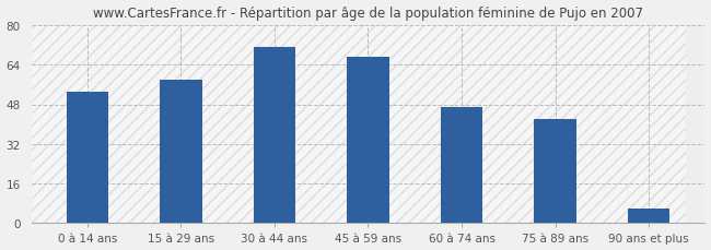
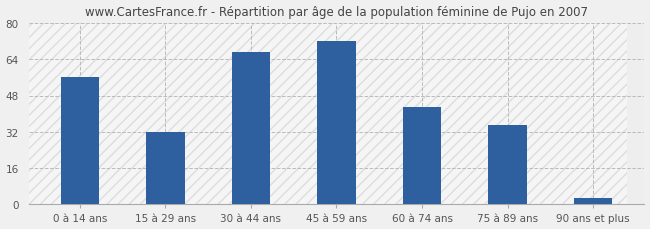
0 à 14 ans: 53 -> 56
15 à 29 ans: 58 -> 32
30 à 44 ans: 71 -> 67
45 à 59 ans: 67 -> 72
60 à 74 ans: 47 -> 43
75 à 89 ans: 42 -> 35
90 ans et plus: 6 -> 3
